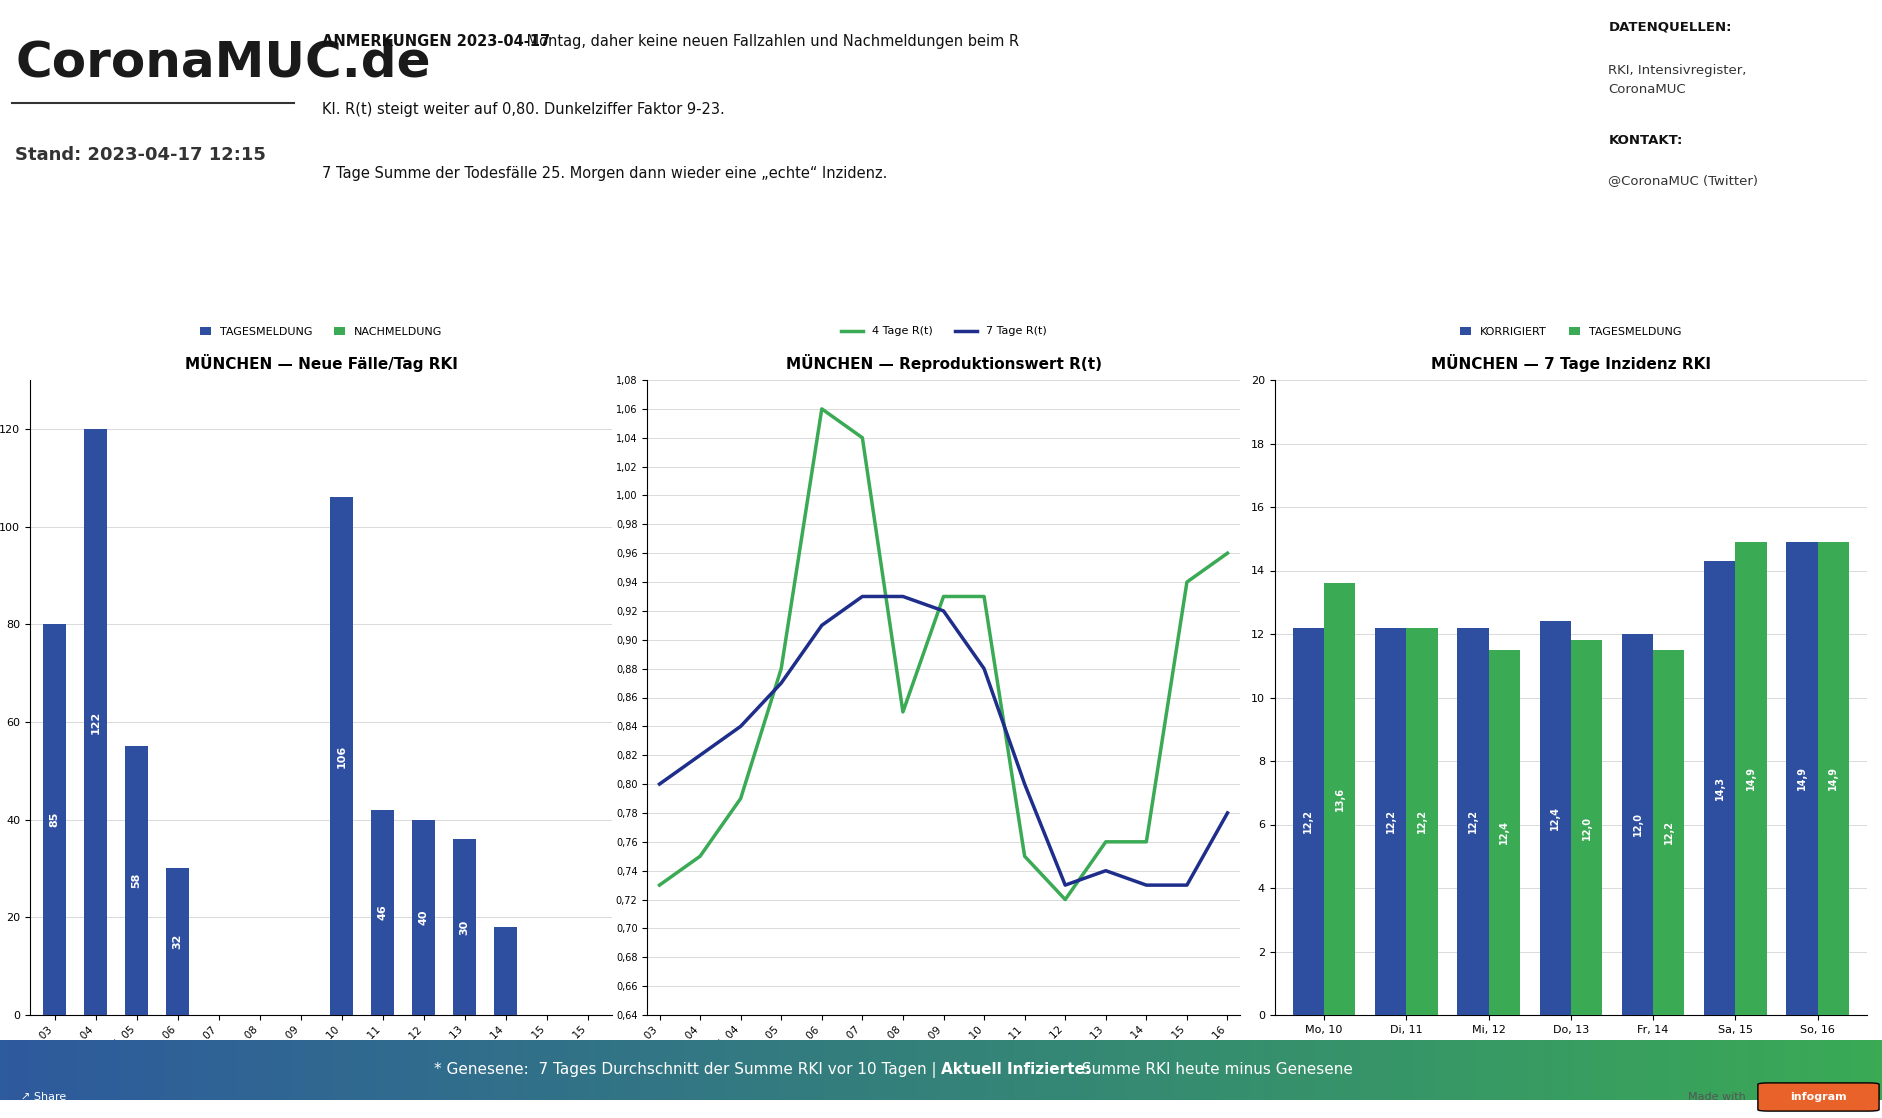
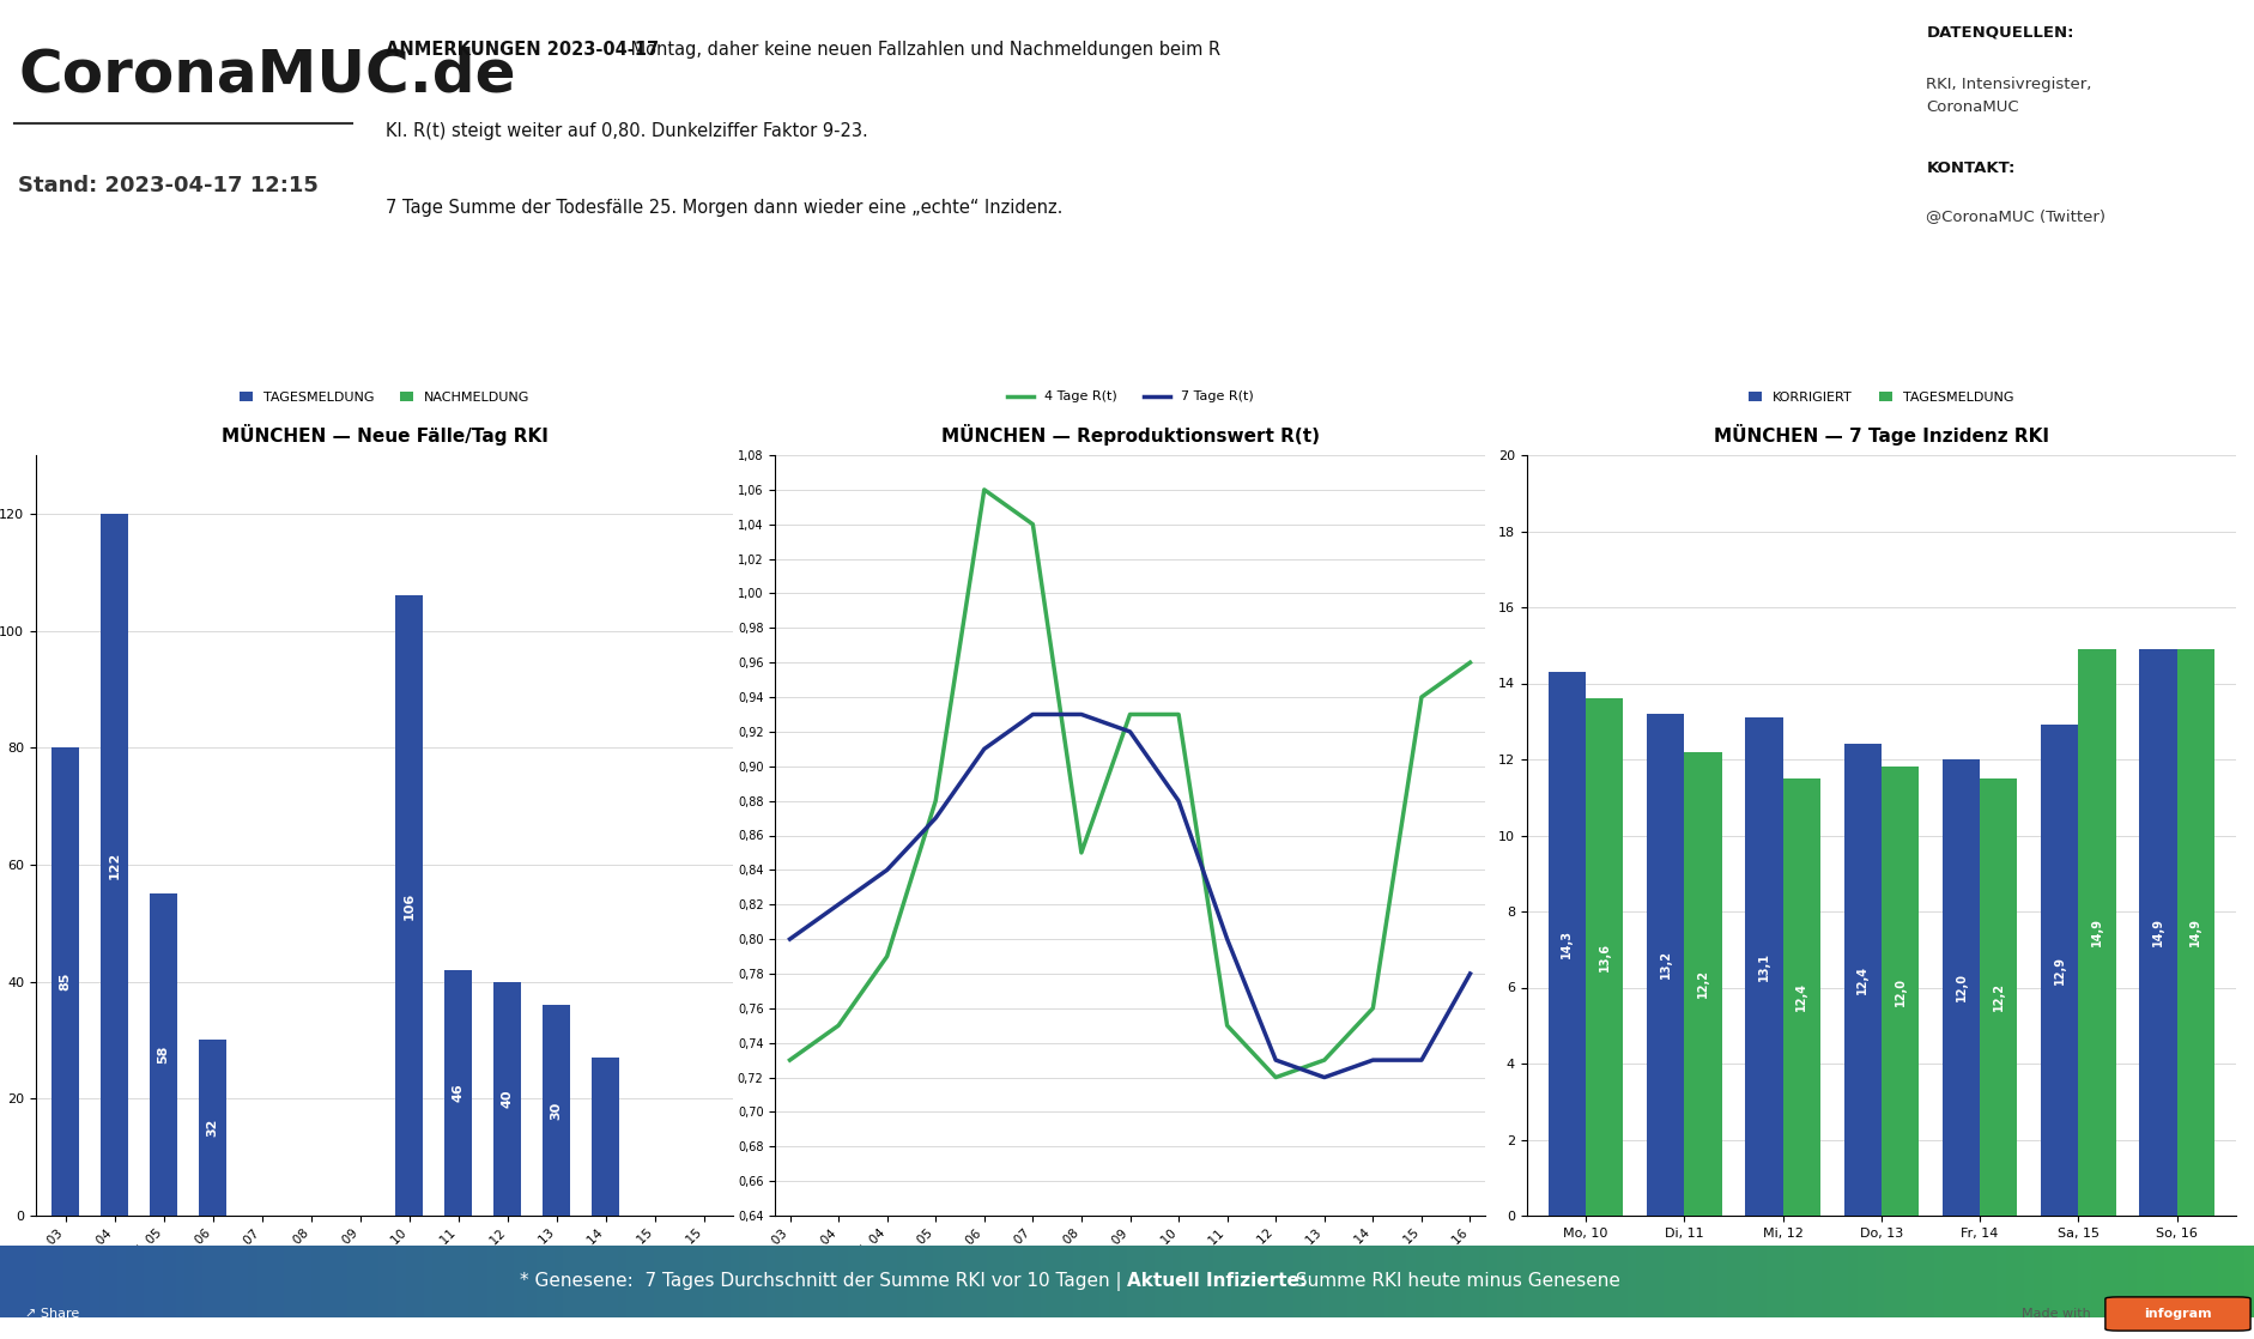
MÜNCHEN — Neue Fälle/Tag RKI/Fr, 14: 18 -> 27
MÜNCHEN — Reproduktionswert R(t)/4 Tage R(t)/Fr, 13: 0,76 -> 0,73
MÜNCHEN — Reproduktionswert R(t)/7 Tage R(t)/Fr, 13: 0,74 -> 0,72
MÜNCHEN — 7 Tage Inzidenz RKI/KORRIGIERT/Mo, 10: 12,2 -> 14,3
MÜNCHEN — 7 Tage Inzidenz RKI/KORRIGIERT/Di, 11: 12,2 -> 13,2
MÜNCHEN — 7 Tage Inzidenz RKI/KORRIGIERT/Mi, 12: 12,2 -> 13,1
MÜNCHEN — 7 Tage Inzidenz RKI/KORRIGIERT/Sa, 15: 14,3 -> 12,9
